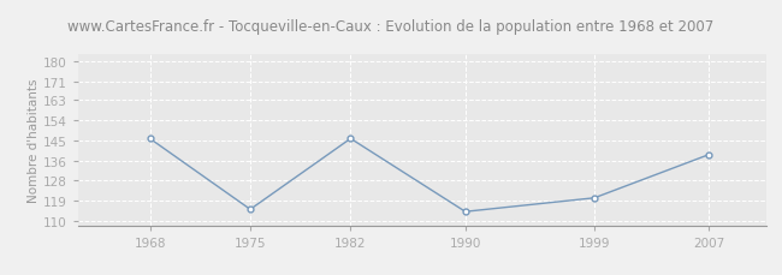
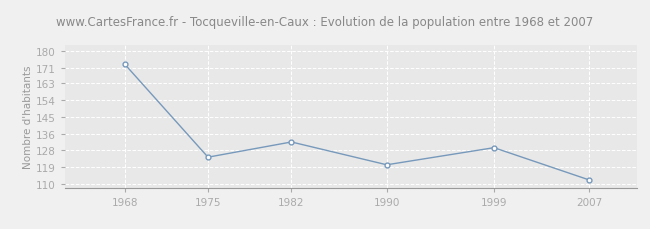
1968: 146 -> 173
1975: 115 -> 124
1982: 146 -> 132
1990: 114 -> 120
1999: 120 -> 129
2007: 139 -> 112
